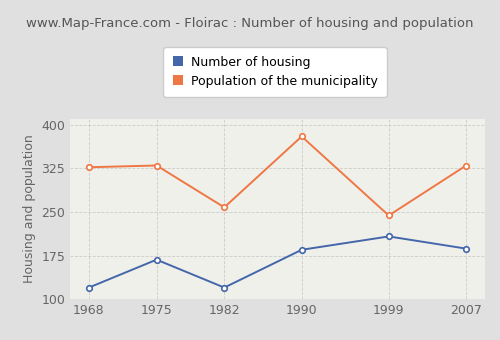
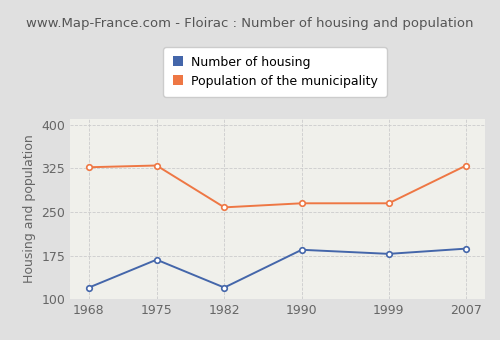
Population of the municipality/1990: 380 -> 265
Number of housing/1999: 208 -> 178
Population of the municipality/1999: 244 -> 265
